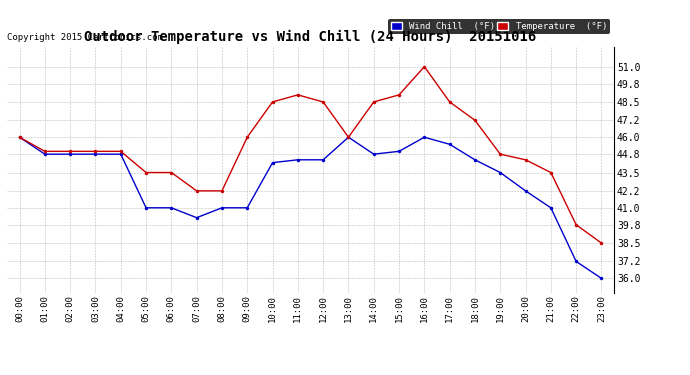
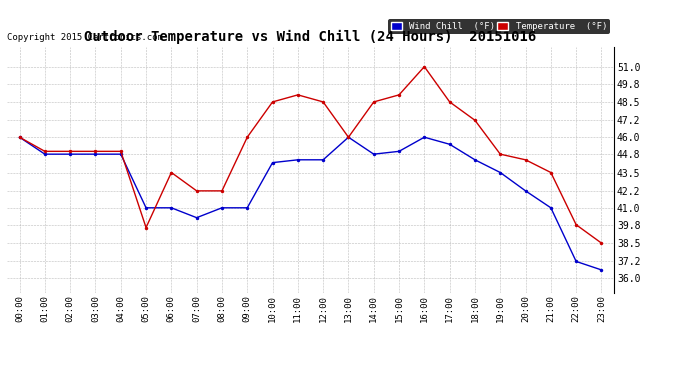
Temperature (°F)/05:00: 43.5 -> 39.6
Wind Chill (°F)/23:00: 36.0 -> 36.6
